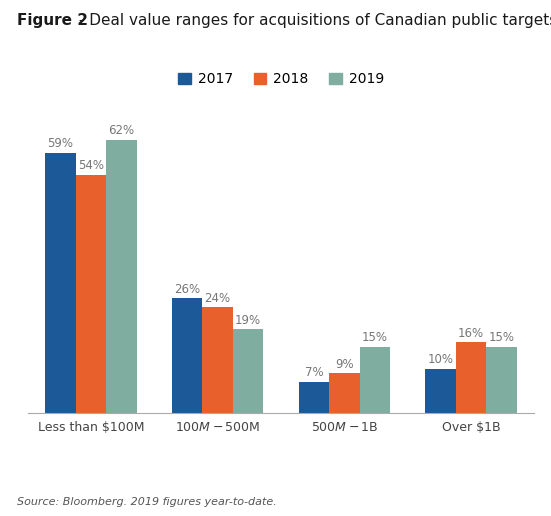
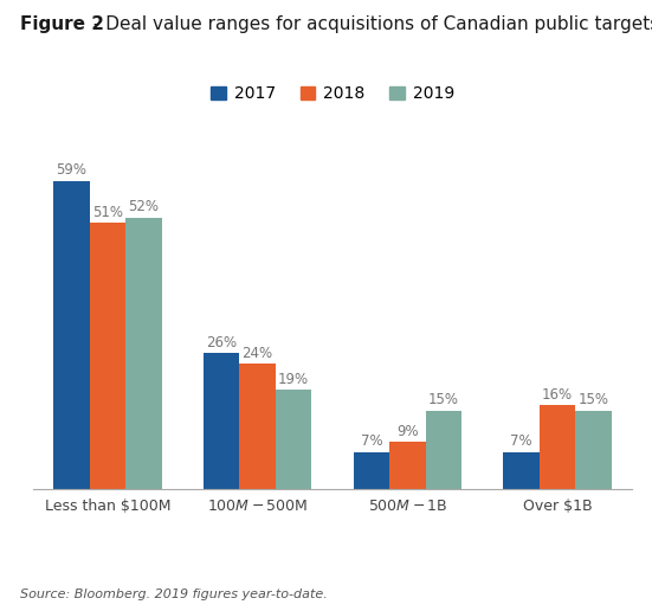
2018/Less than $100M: 54% -> 51%
2019/Less than $100M: 62% -> 52%
2017/Over $1B: 10% -> 7%
